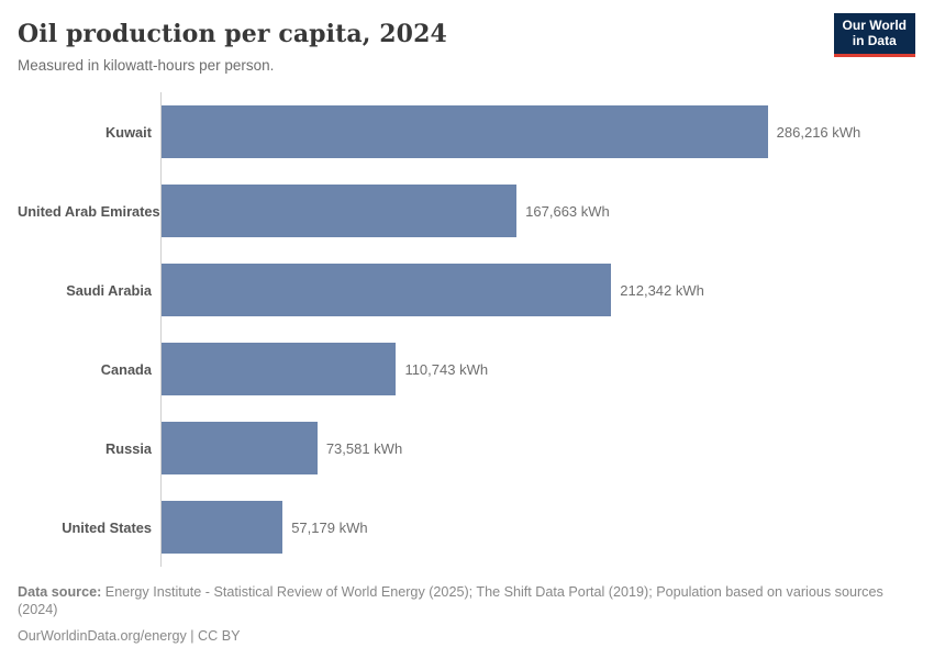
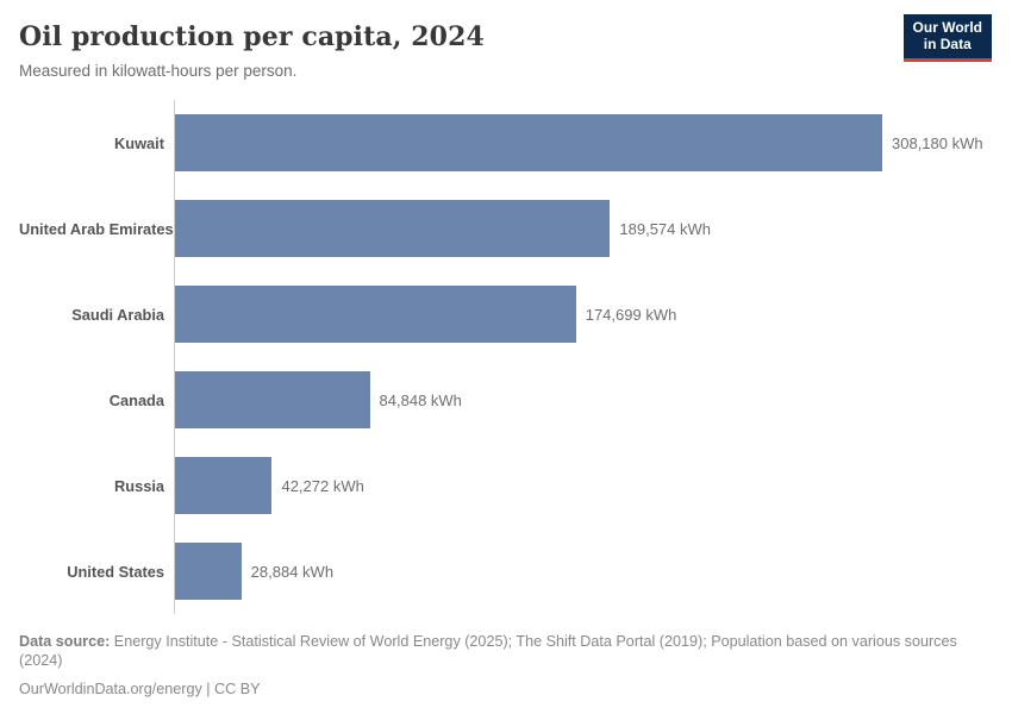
Kuwait: 286,216 -> 308,180
United Arab Emirates: 167,663 -> 189,574
Saudi Arabia: 212,342 -> 174,699
Canada: 110,743 -> 84,848
Russia: 73,581 -> 42,272
United States: 57,179 -> 28,884
